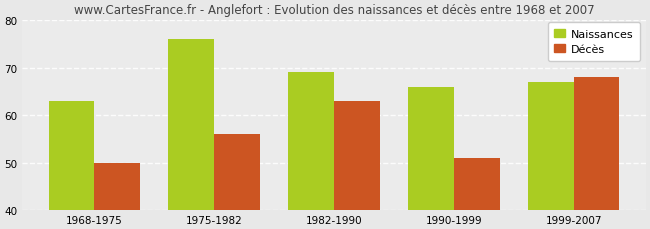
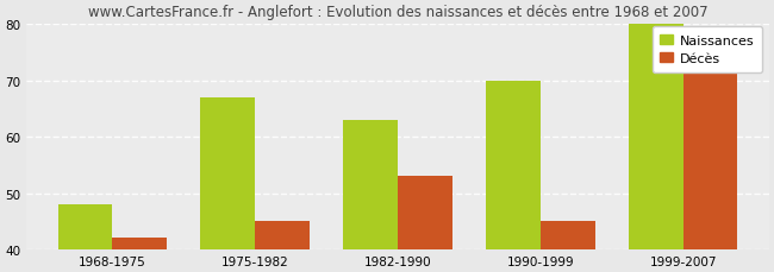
Naissances/1968-1975: 63 -> 48
Décès/1968-1975: 50 -> 42
Naissances/1975-1982: 76 -> 67
Décès/1975-1982: 56 -> 45
Naissances/1982-1990: 69 -> 63
Décès/1982-1990: 63 -> 53
Naissances/1990-1999: 66 -> 70
Décès/1990-1999: 51 -> 45
Naissances/1999-2007: 67 -> 80
Décès/1999-2007: 68 -> 72
